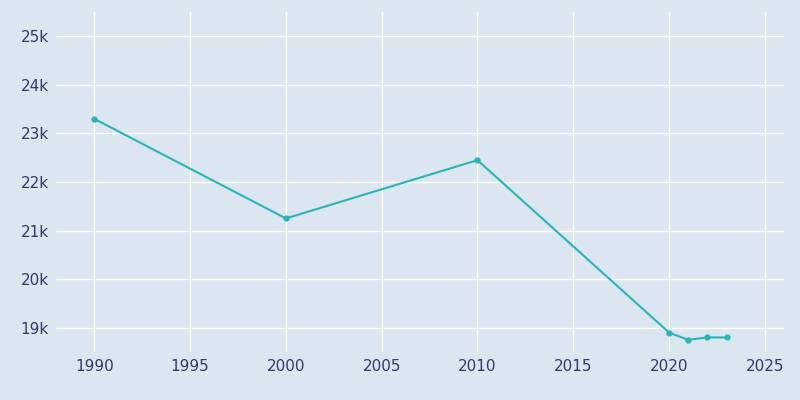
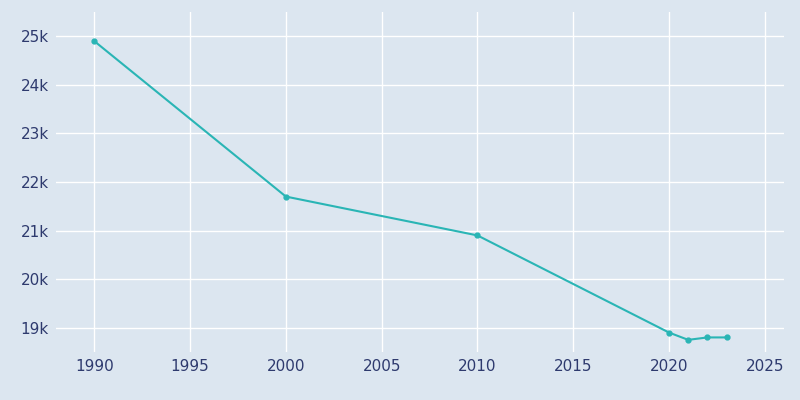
1990: 23.30k -> 24.90k
2000: 21.25k -> 21.70k
2010: 22.45k -> 20.90k
